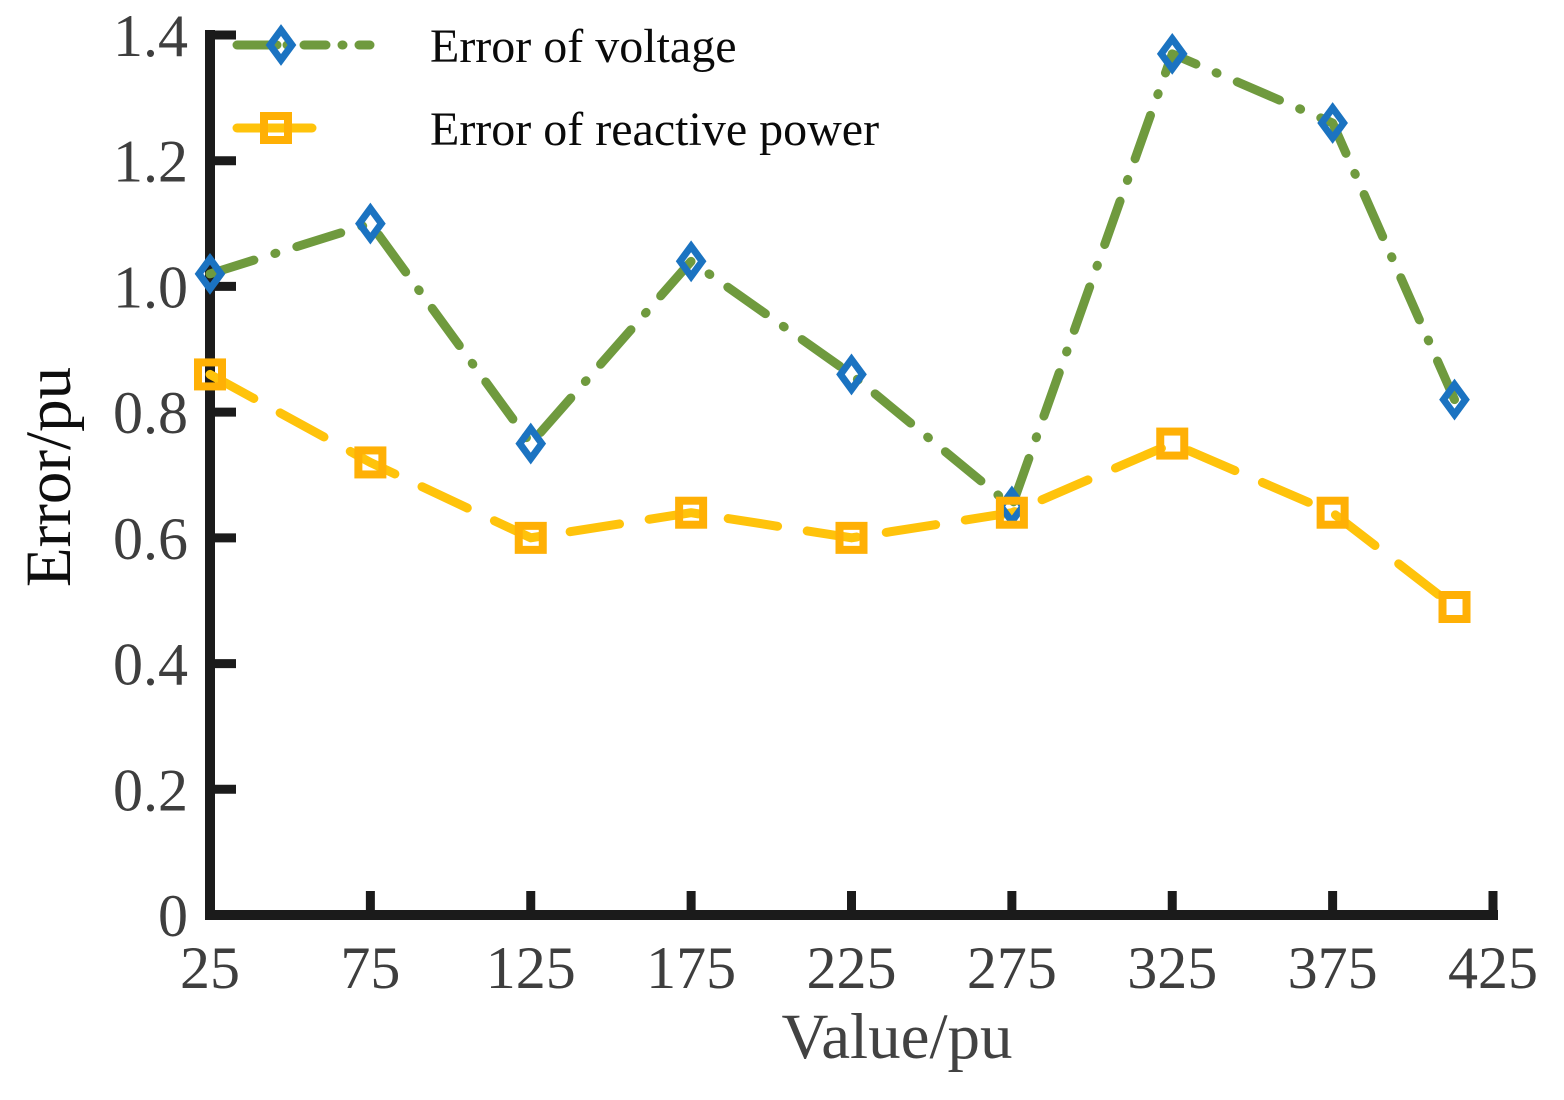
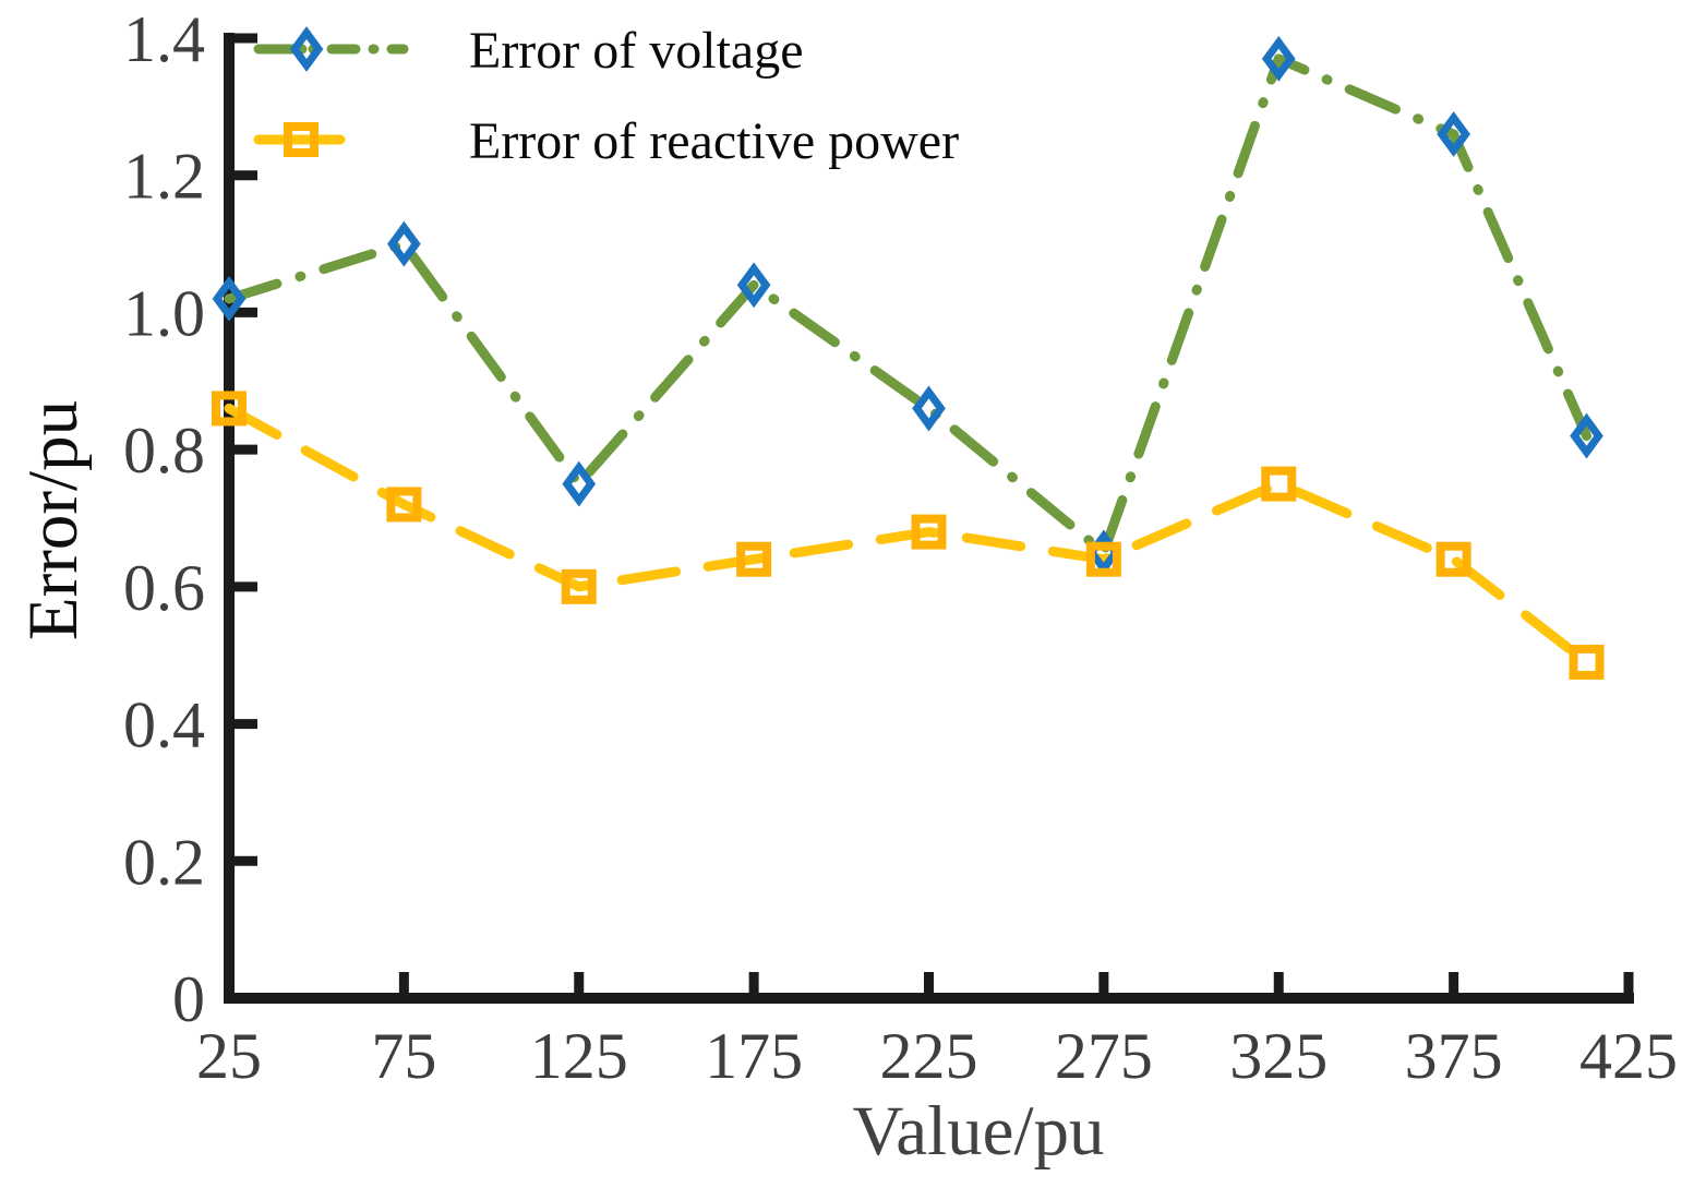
Error of reactive power/225: 0.60 -> 0.68
